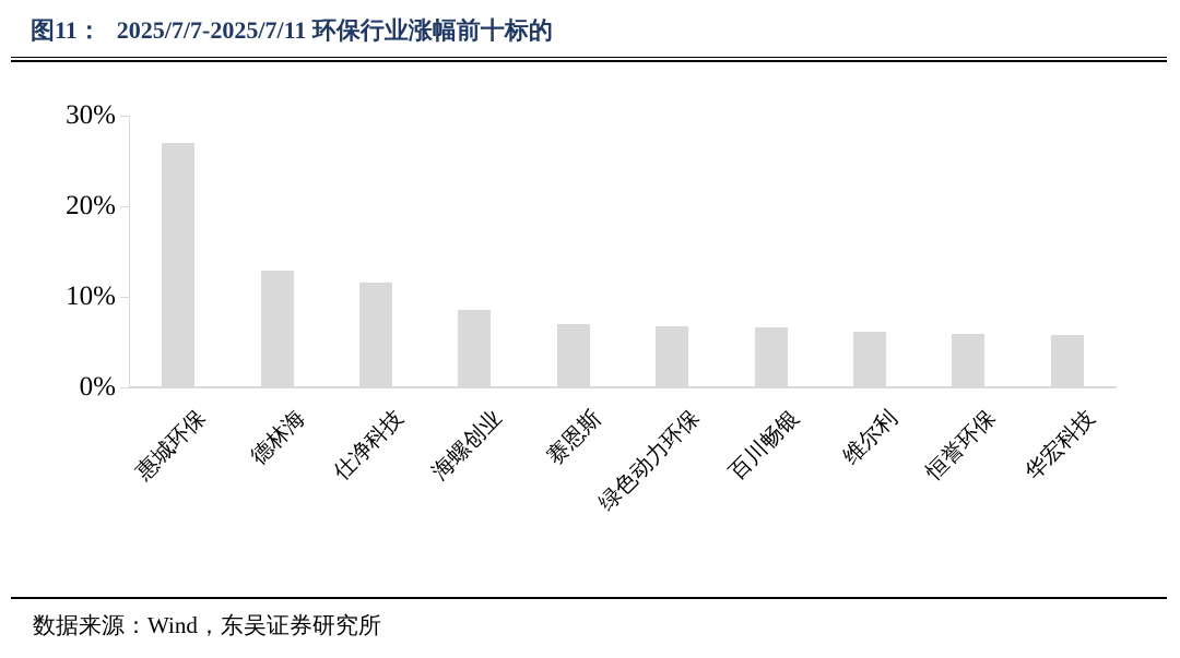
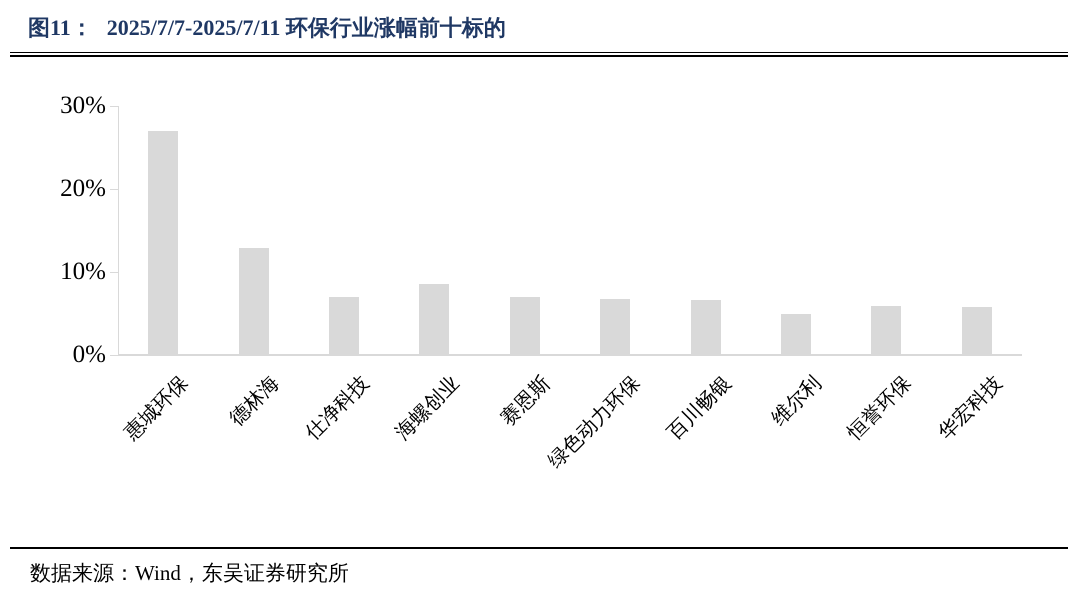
仕净科技: 12% -> 7%
维尔利: 6% -> 5%
